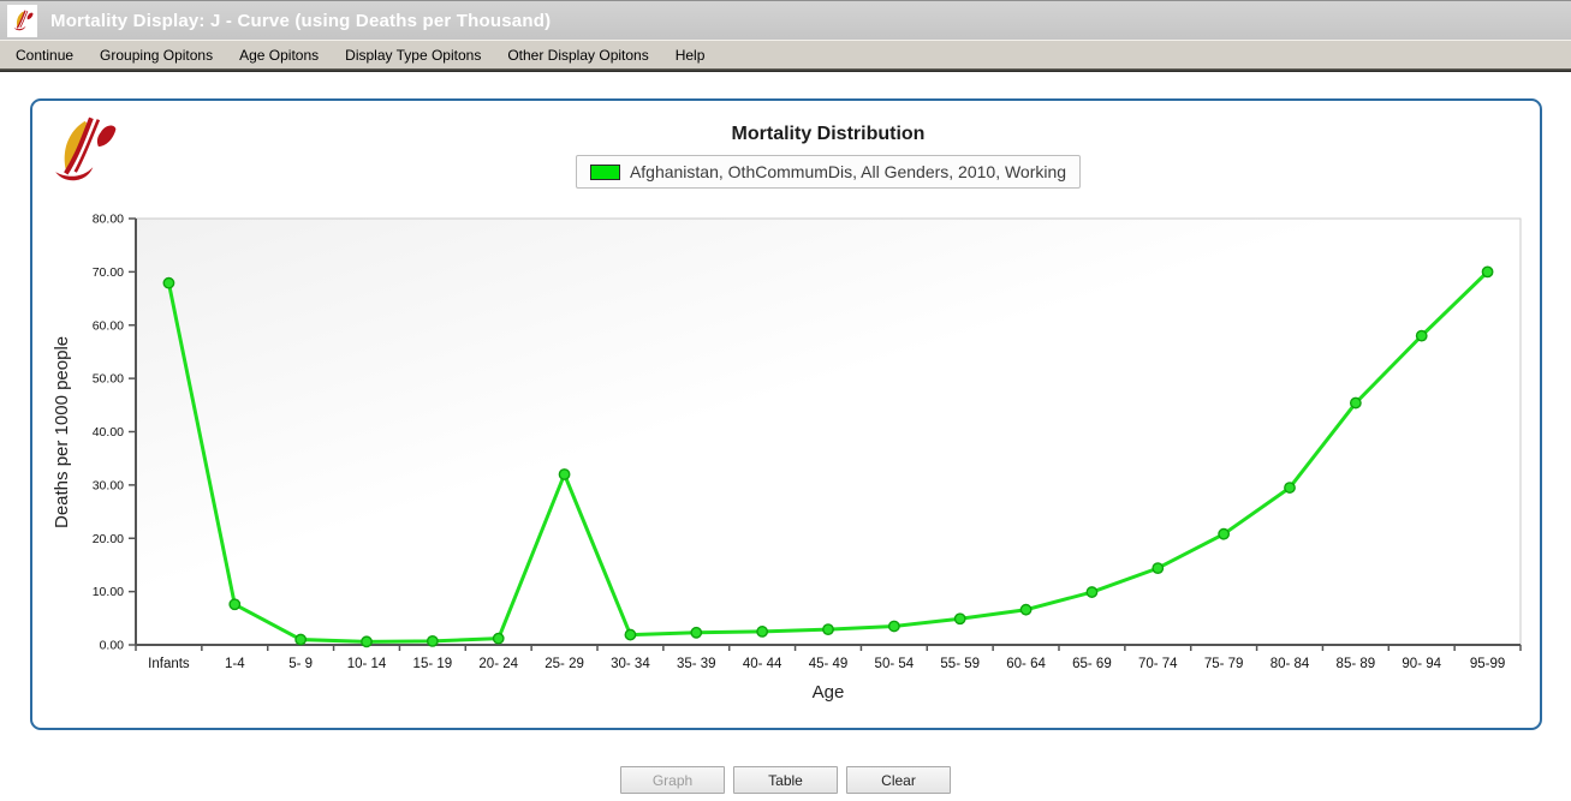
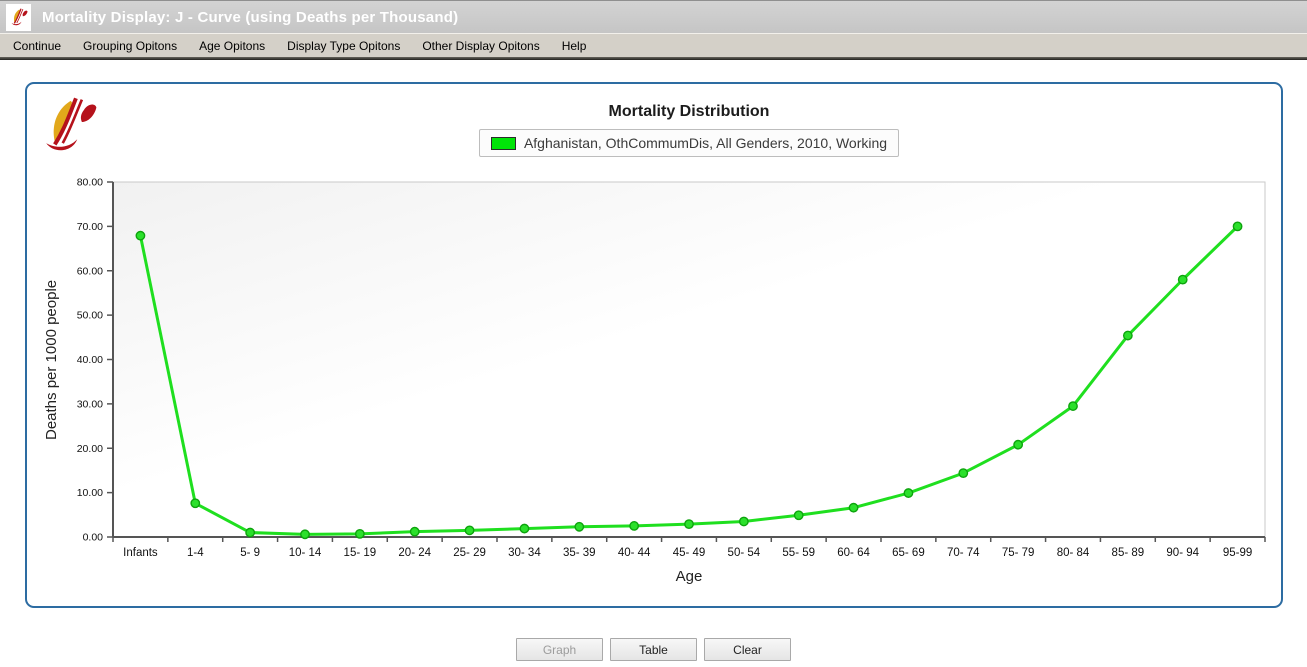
25- 29: 32 -> 2
